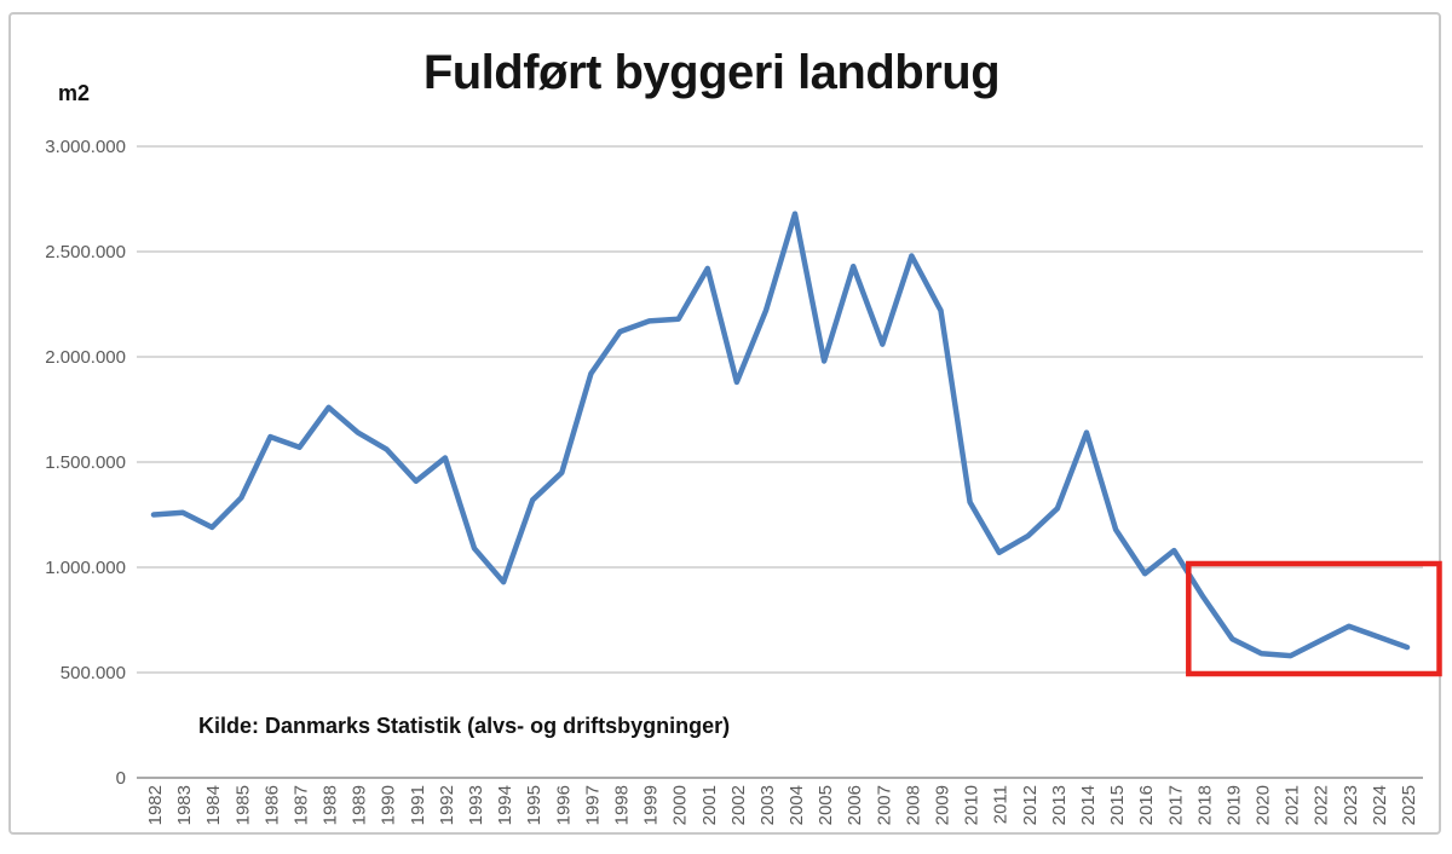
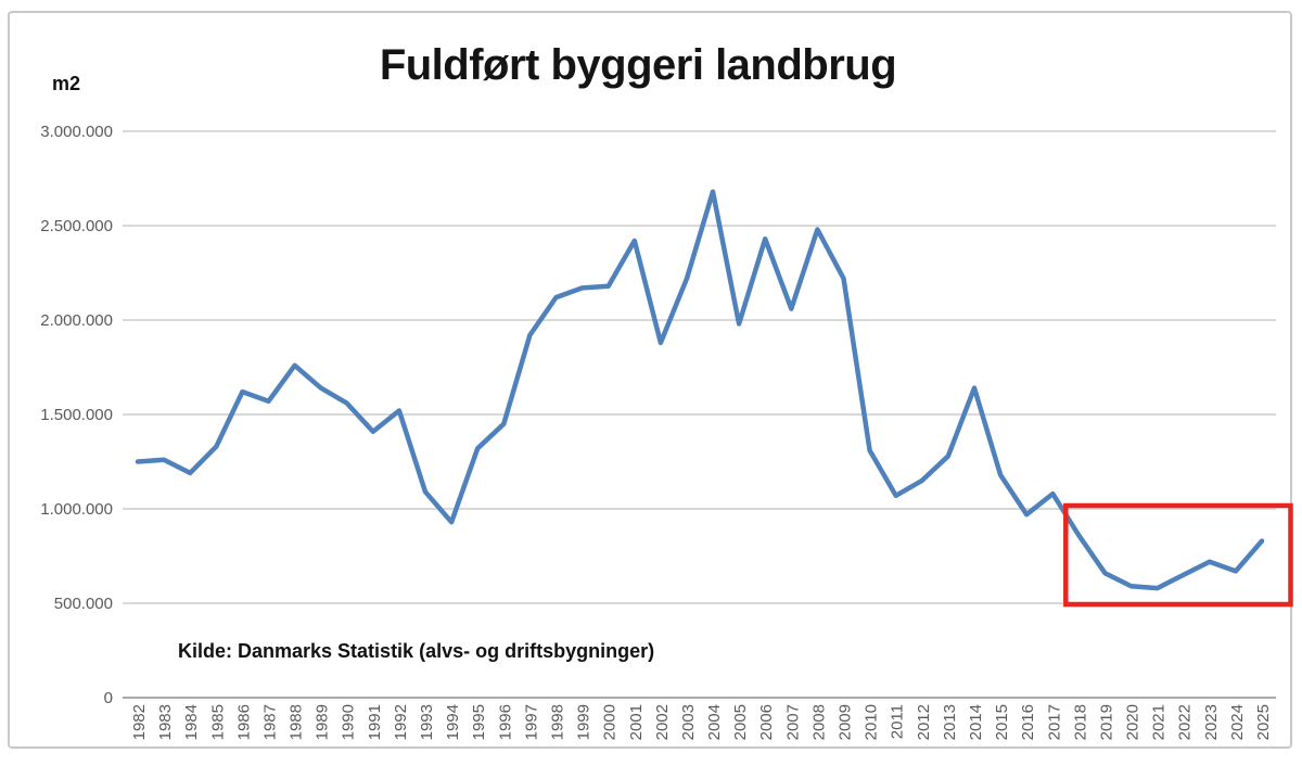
2025: 620000 -> 830000
